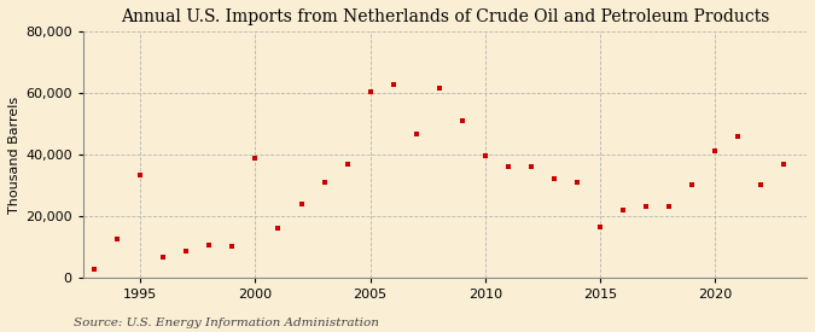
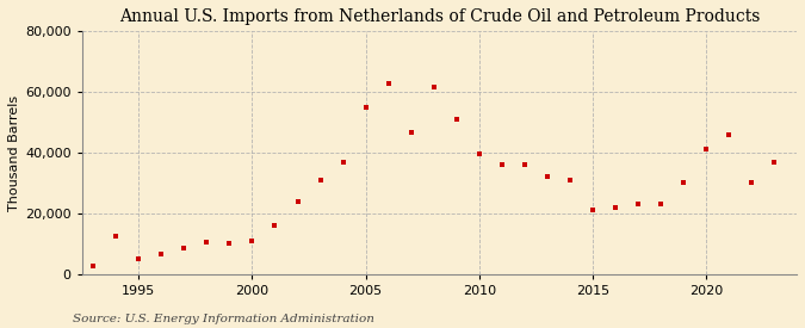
1995: 33,500 -> 5,000
2000: 39,000 -> 11,000
2005: 60,500 -> 55,000
2015: 16,500 -> 21,000
